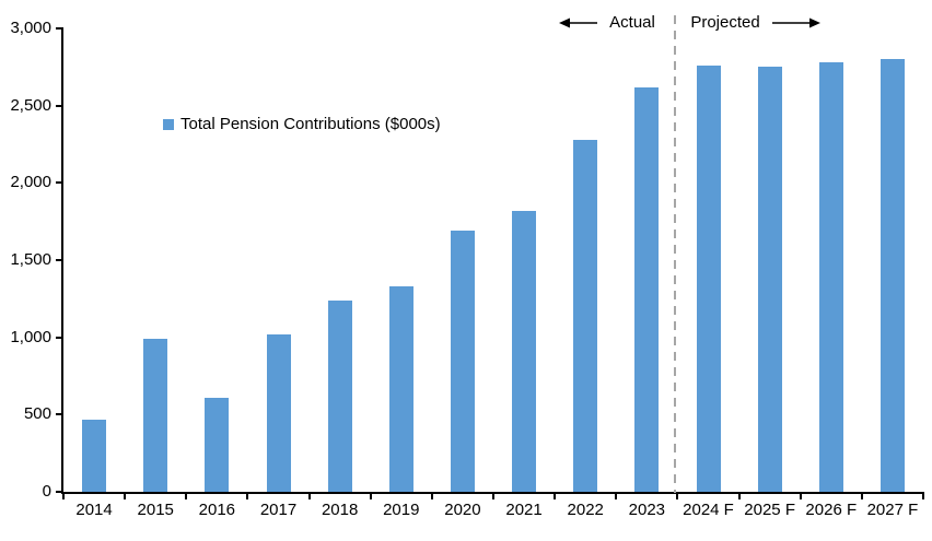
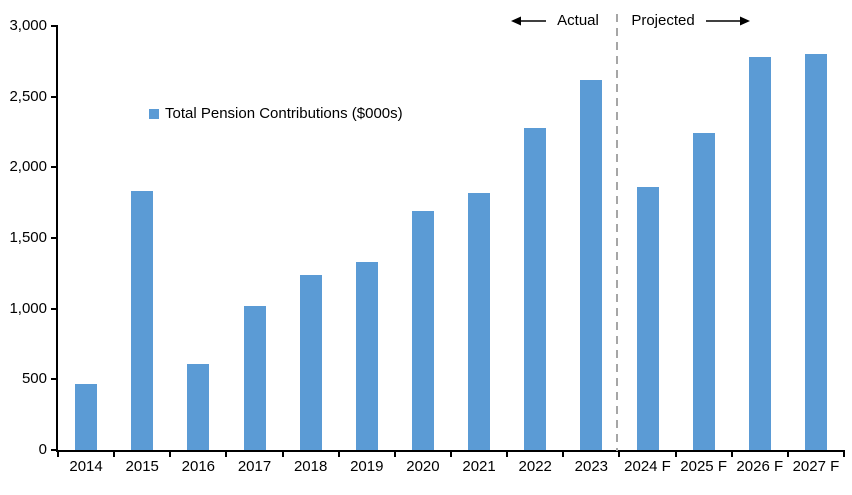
2015: 990 -> 1830
2024 F: 2760 -> 1860
2025 F: 2750 -> 2240
